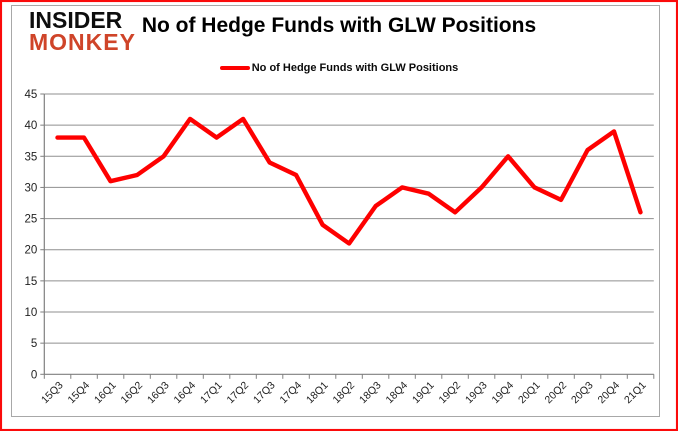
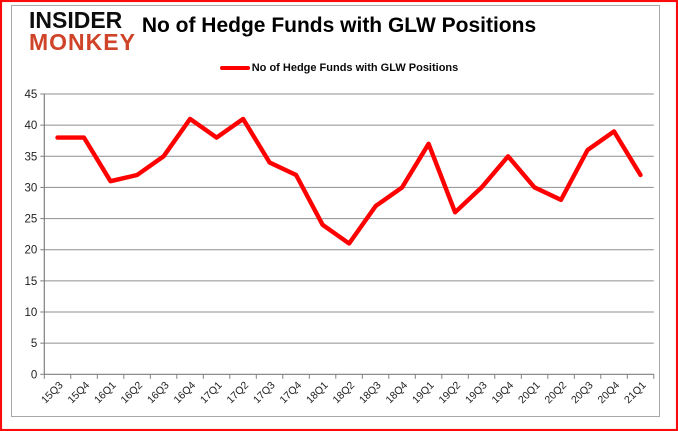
19Q1: 29 -> 37
21Q1: 26 -> 32
